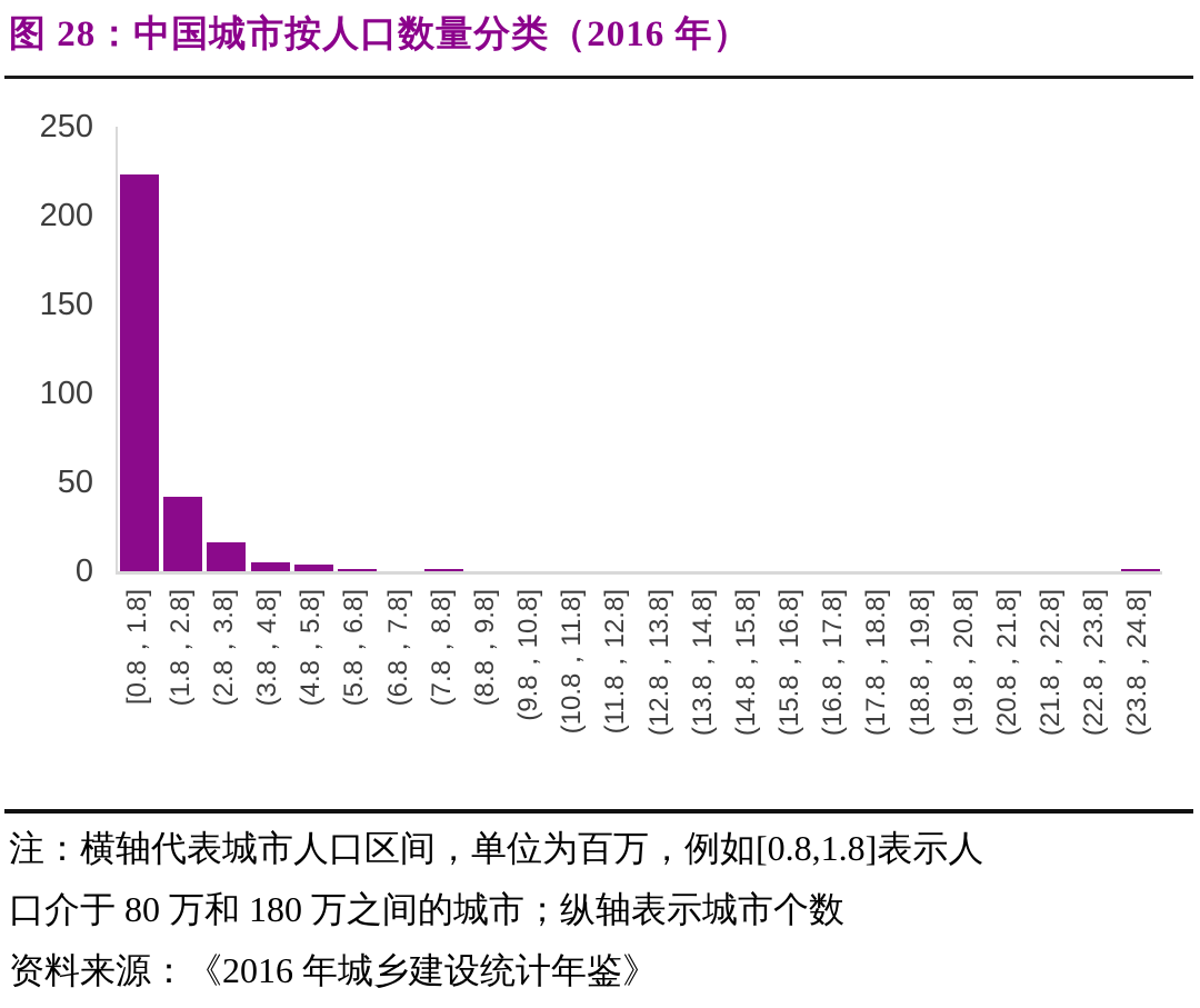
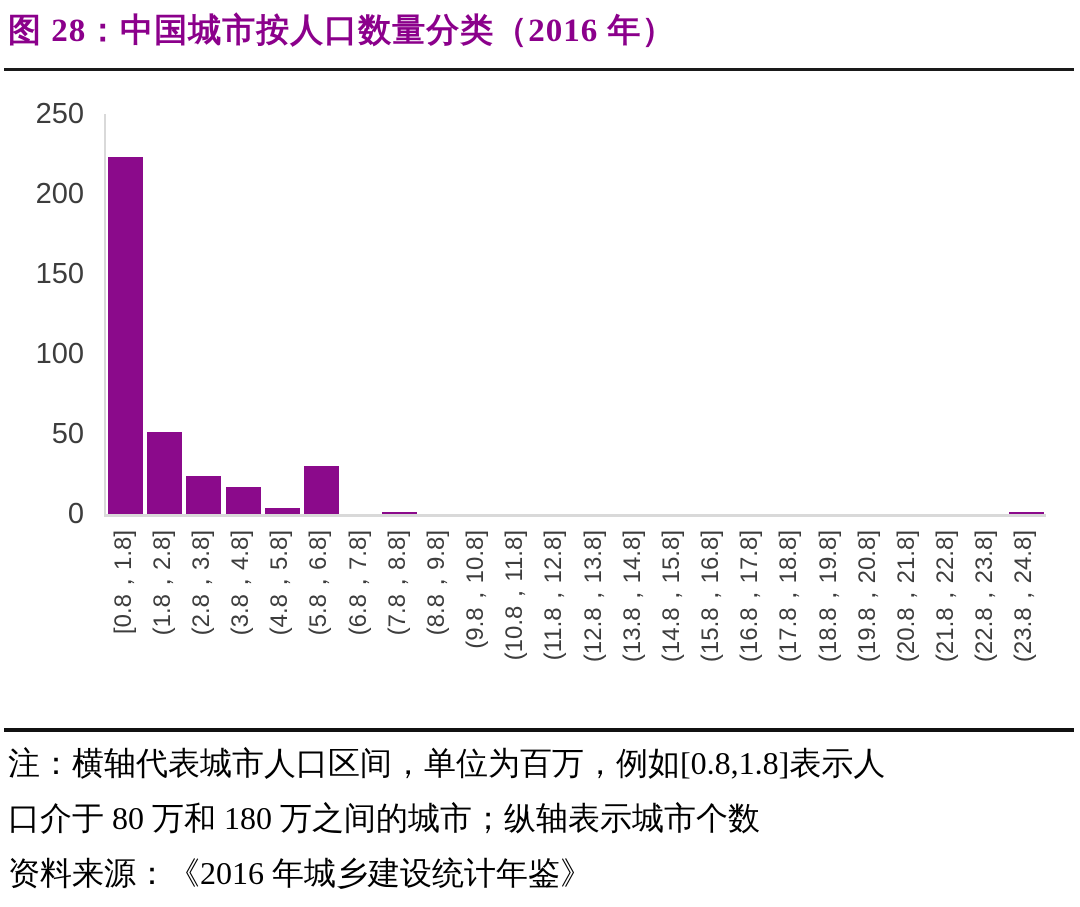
(1.8，2.8]: 42 -> 51
(2.8，3.8]: 16 -> 24
(3.8，4.8]: 5 -> 17
(5.8，6.8]: 1 -> 30
